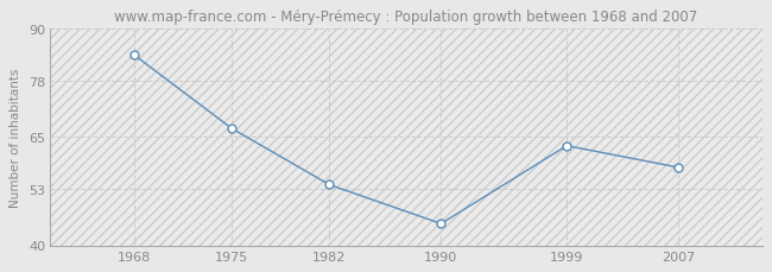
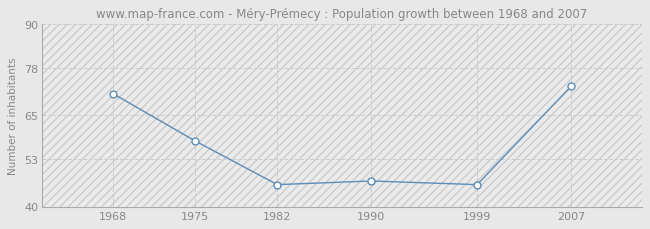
1968: 84 -> 71
1975: 67 -> 58
1982: 54 -> 46
1990: 45 -> 47
1999: 63 -> 46
2007: 58 -> 73
